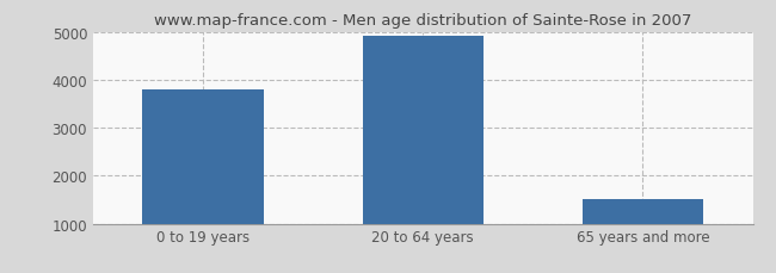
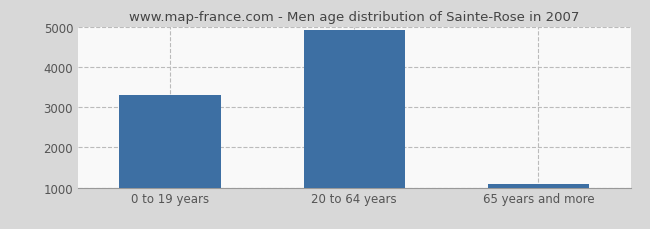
0 to 19 years: 3800 -> 3290
65 years and more: 1500 -> 1080
